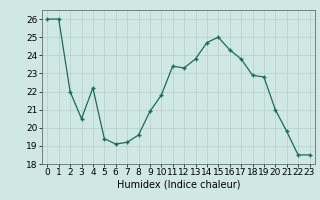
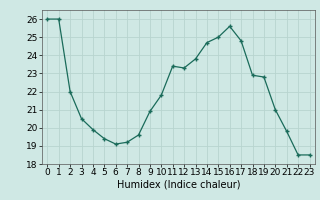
4: 22.2 -> 19.9
16: 24.3 -> 25.6
17: 23.8 -> 24.8
